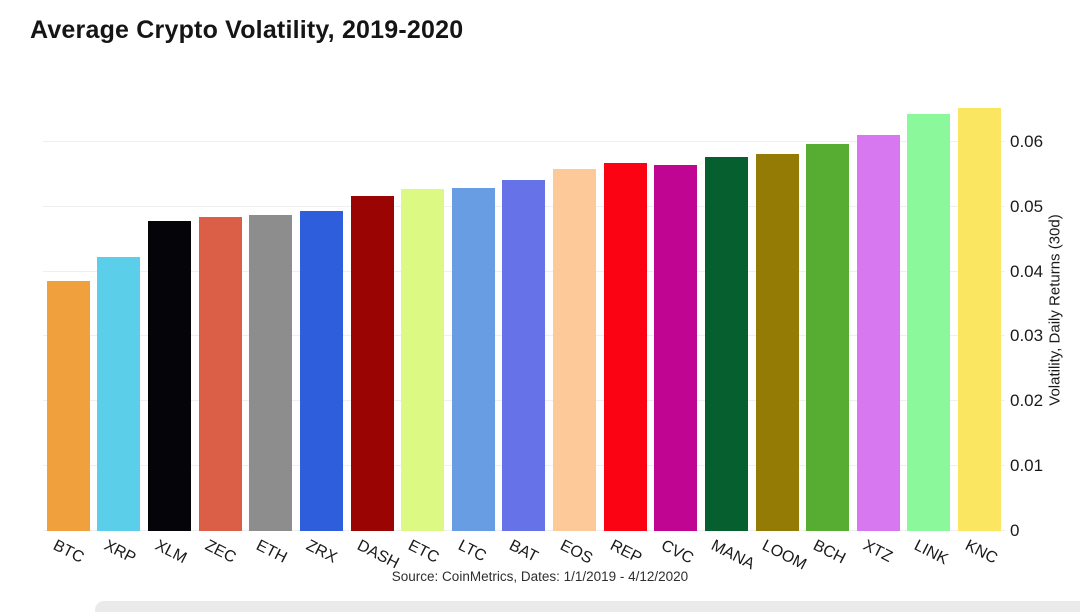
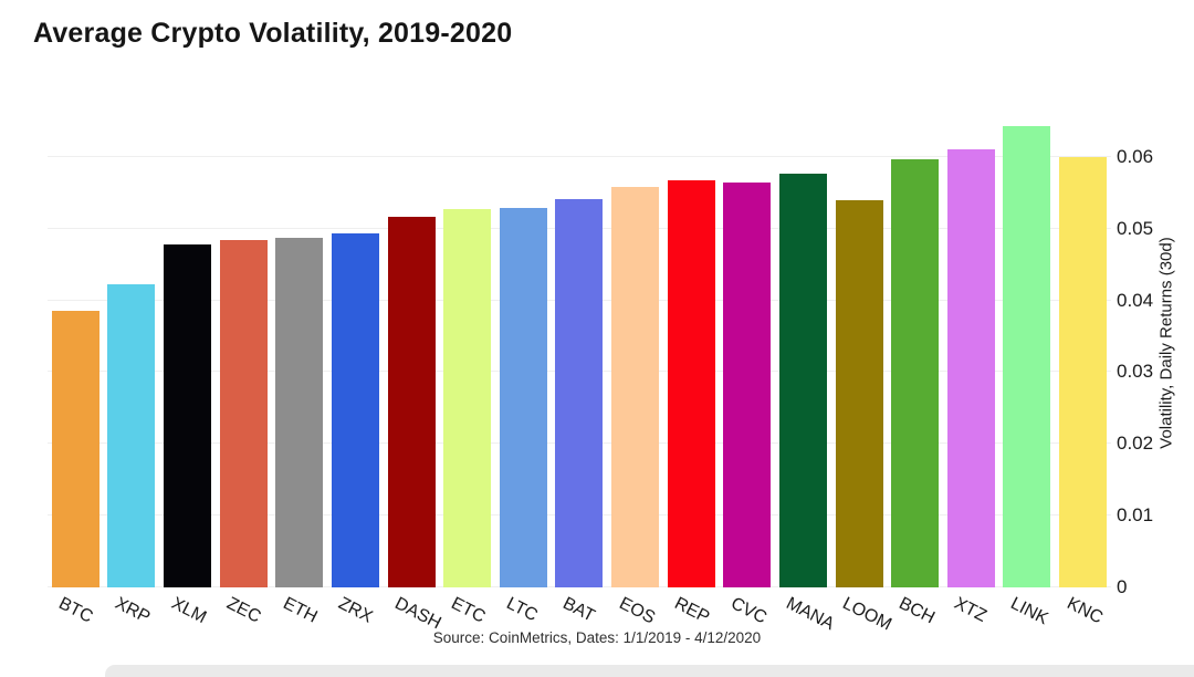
LOOM: 0.058 -> 0.054
KNC: 0.065 -> 0.060
